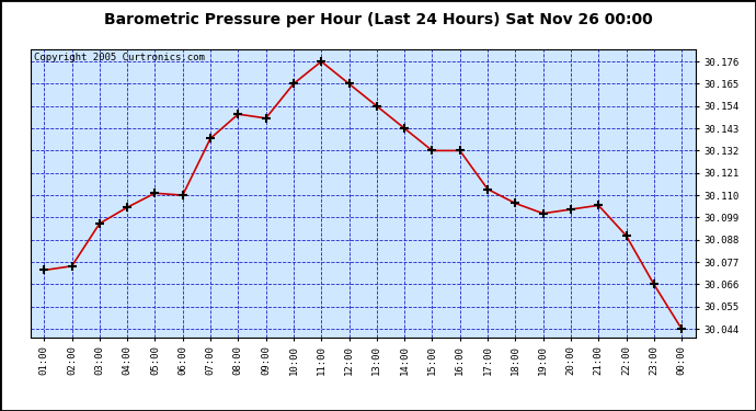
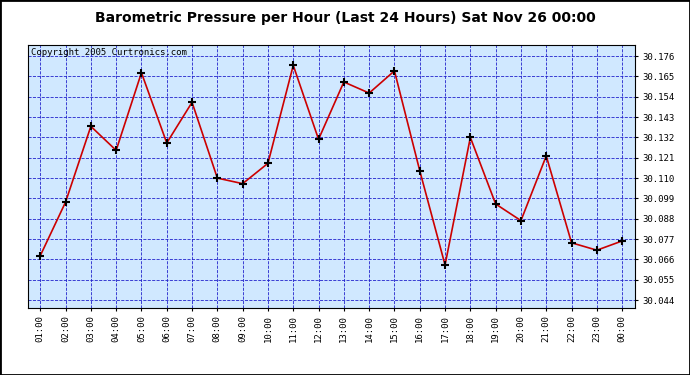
01:00: 30.073 -> 30.068
02:00: 30.075 -> 30.097
03:00: 30.096 -> 30.138
04:00: 30.104 -> 30.125
05:00: 30.111 -> 30.167
06:00: 30.110 -> 30.129
07:00: 30.138 -> 30.151
08:00: 30.150 -> 30.110
09:00: 30.148 -> 30.107
10:00: 30.165 -> 30.118
11:00: 30.176 -> 30.171
12:00: 30.165 -> 30.131
13:00: 30.154 -> 30.162
14:00: 30.143 -> 30.156
15:00: 30.132 -> 30.168
16:00: 30.132 -> 30.114
17:00: 30.113 -> 30.063
18:00: 30.106 -> 30.132
19:00: 30.101 -> 30.096
20:00: 30.103 -> 30.087
21:00: 30.105 -> 30.122
22:00: 30.090 -> 30.075
23:00: 30.066 -> 30.071
00:00: 30.044 -> 30.076
